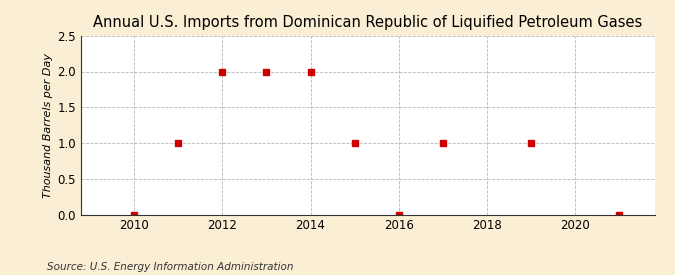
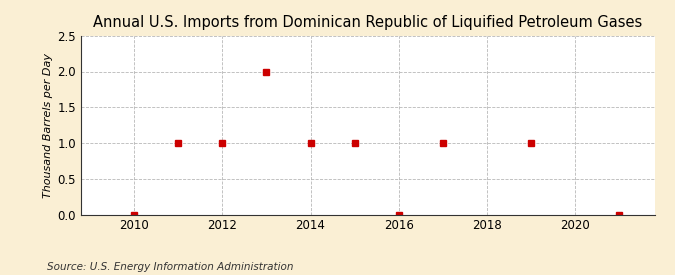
2012: 2 -> 1
2014: 2 -> 1
